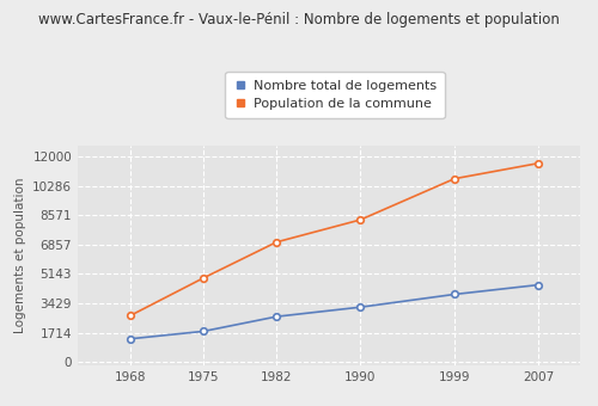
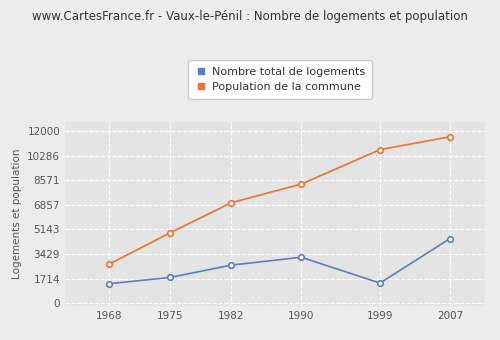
Nombre total de logements/1999: 4000 -> 1400
